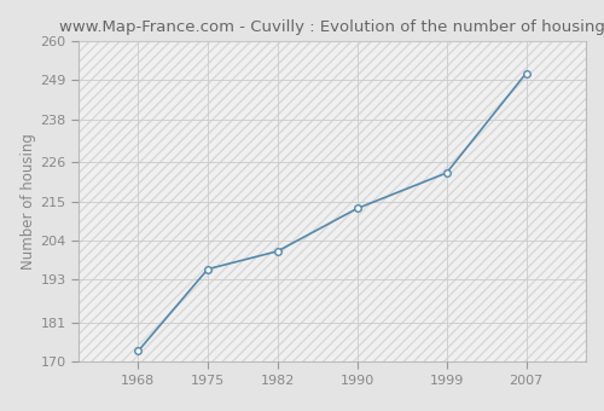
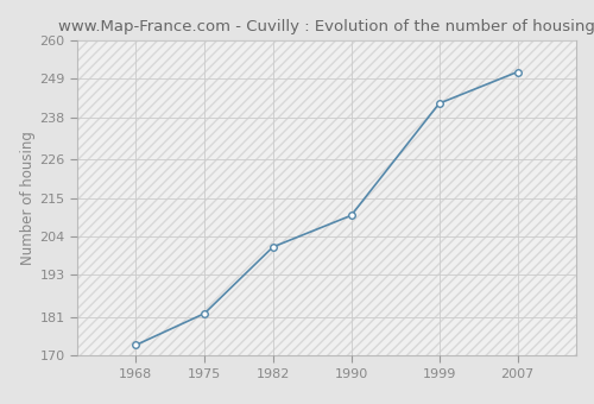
1975: 196 -> 182
1990: 213 -> 210
1999: 223 -> 242
